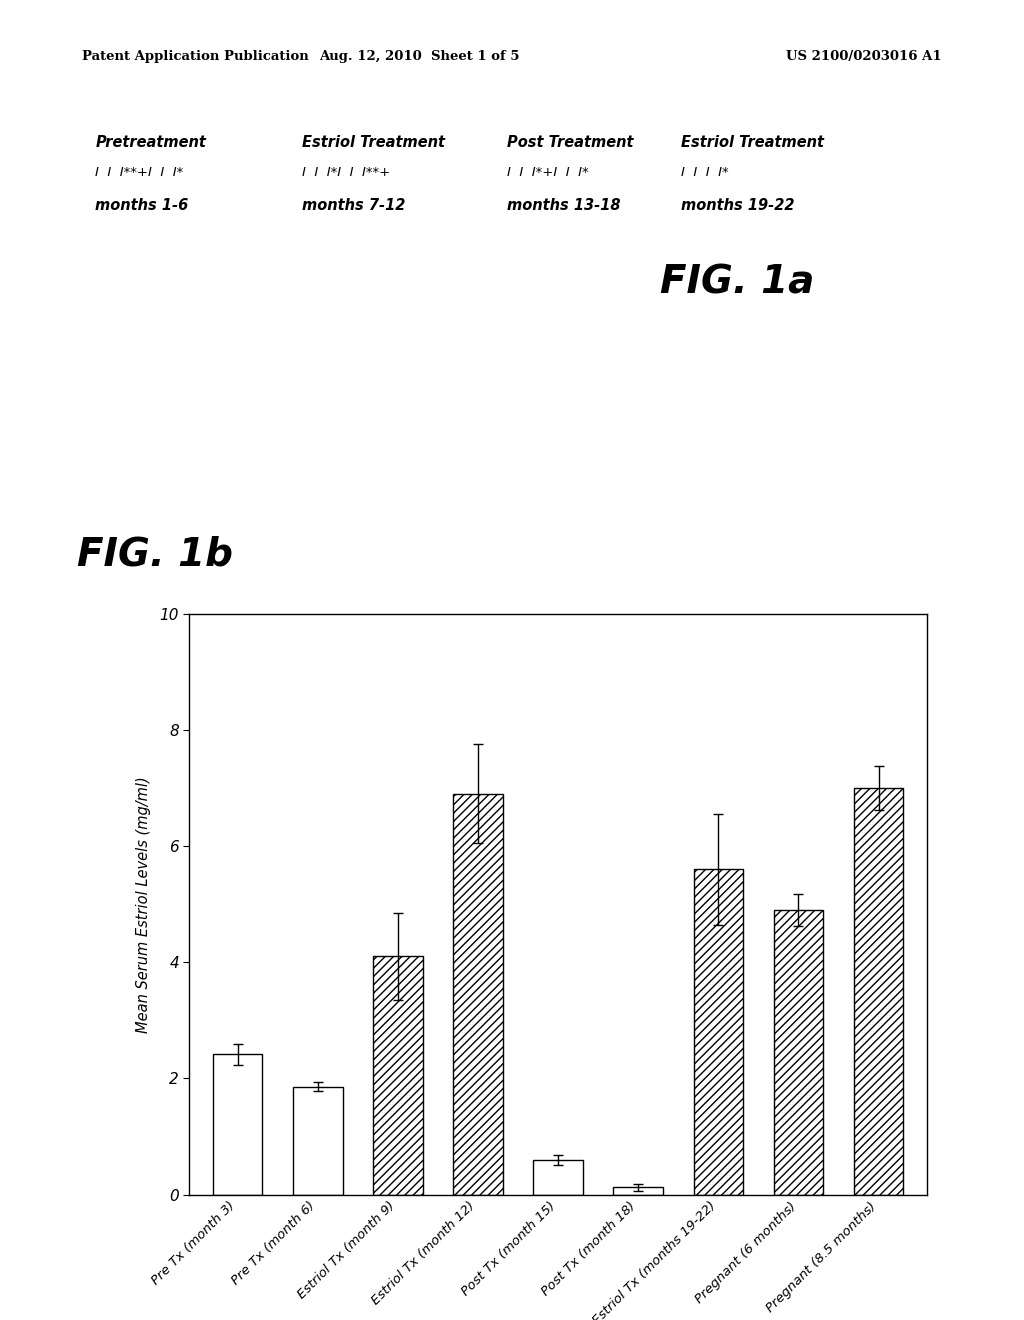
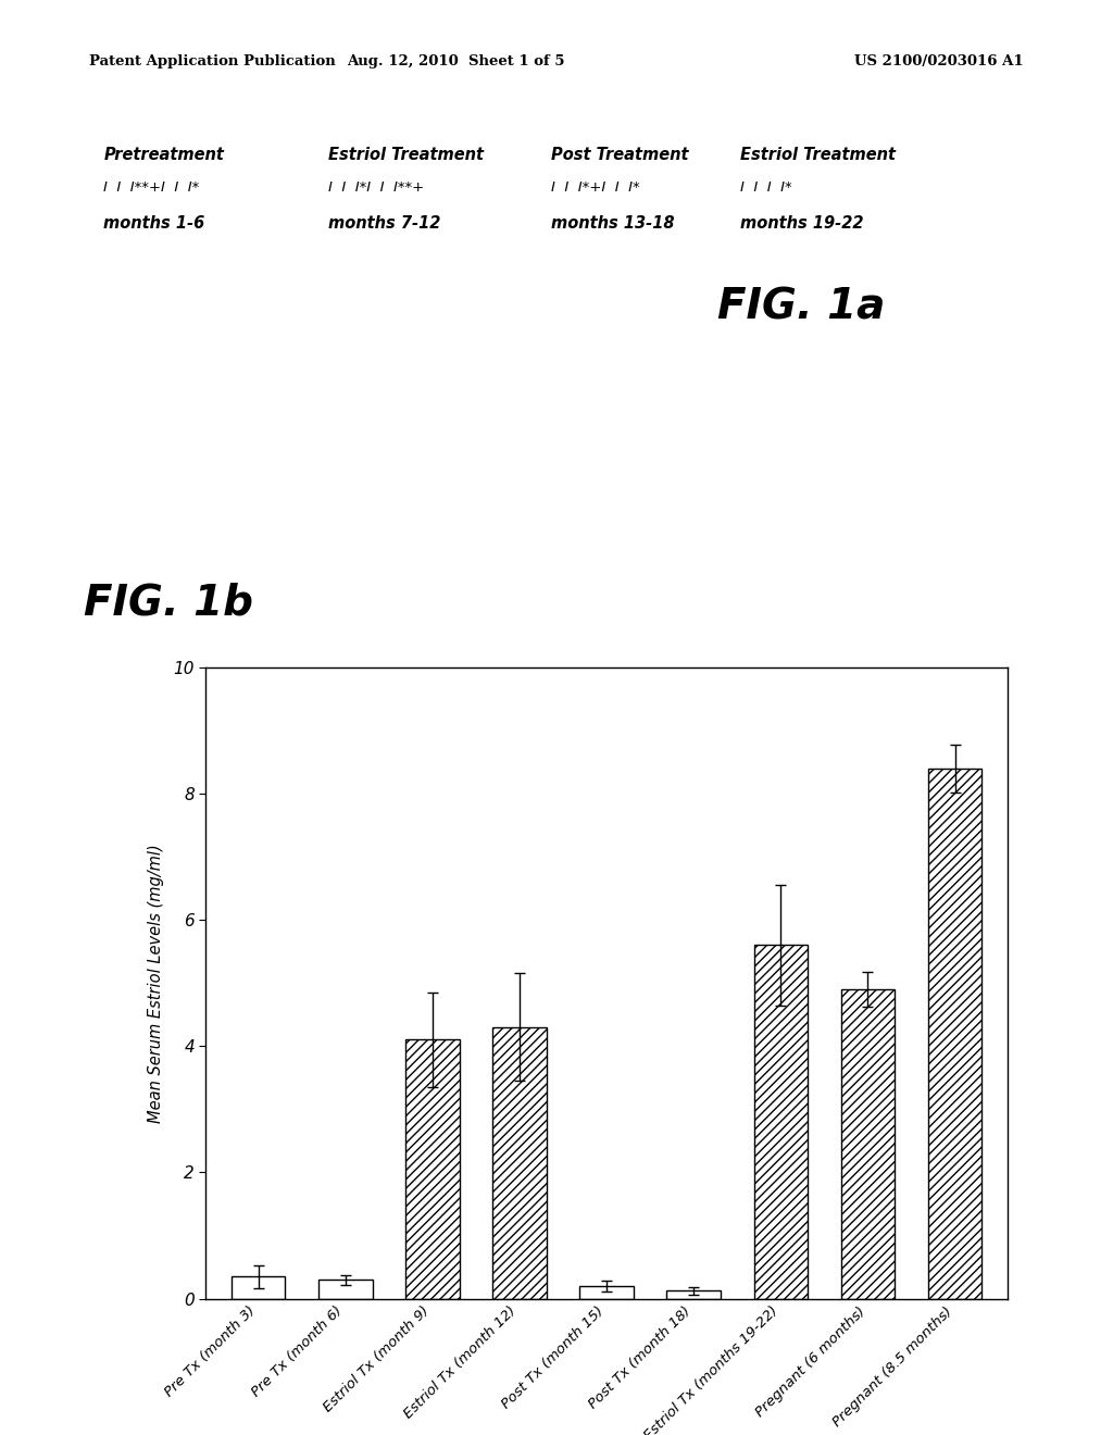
Pre Tx (month 3): 2.42 -> 0.35
Pre Tx (month 6): 1.86 -> 0.30
Estriol Tx (month 12): 6.90 -> 4.30
Post Tx (month 15): 0.60 -> 0.20
Pregnant (8.5 months): 7.00 -> 8.40
